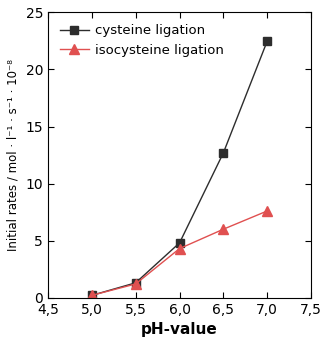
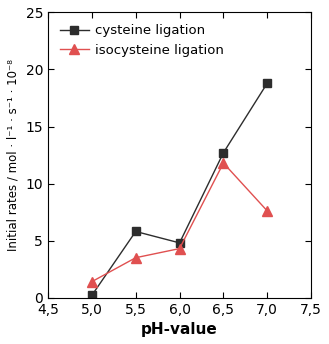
isocysteine ligation/5,0: 0.2 -> 1.4
cysteine ligation/5,5: 1.3 -> 5.8
isocysteine ligation/5,5: 1.2 -> 3.5
isocysteine ligation/6,5: 6.0 -> 11.8
cysteine ligation/7,0: 22.5 -> 18.8
